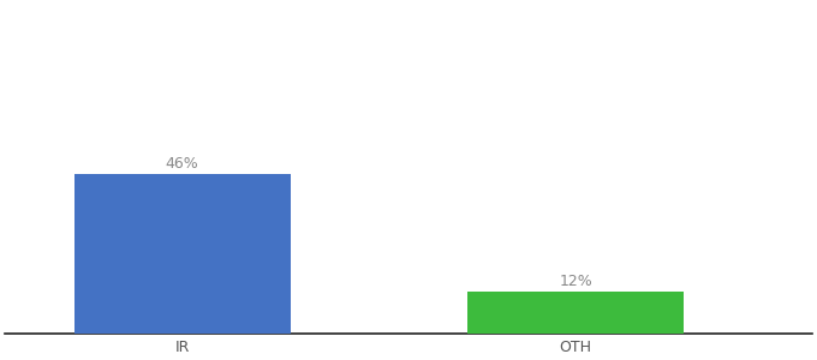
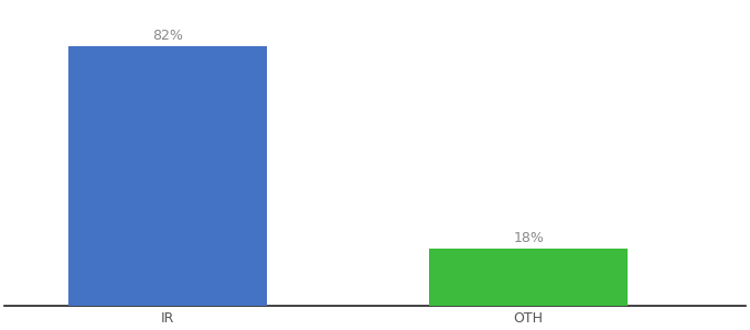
IR: 46% -> 82%
OTH: 12% -> 18%
